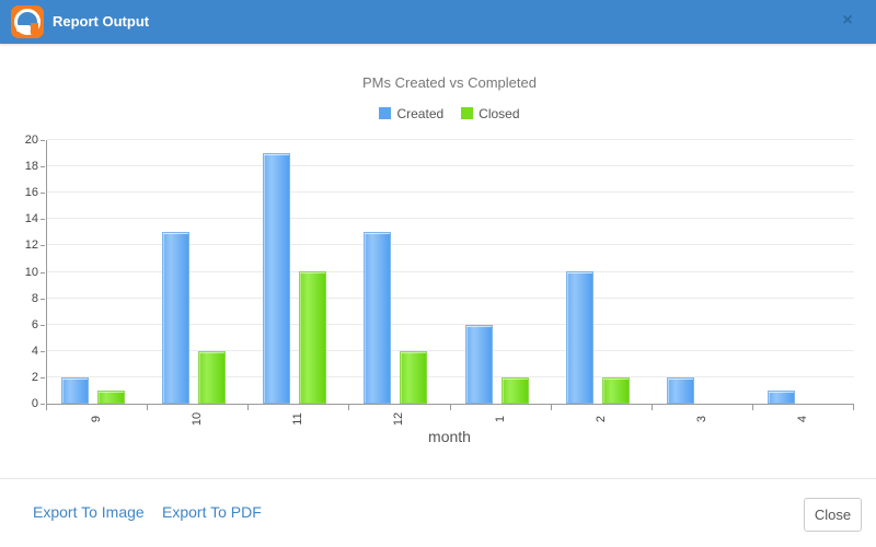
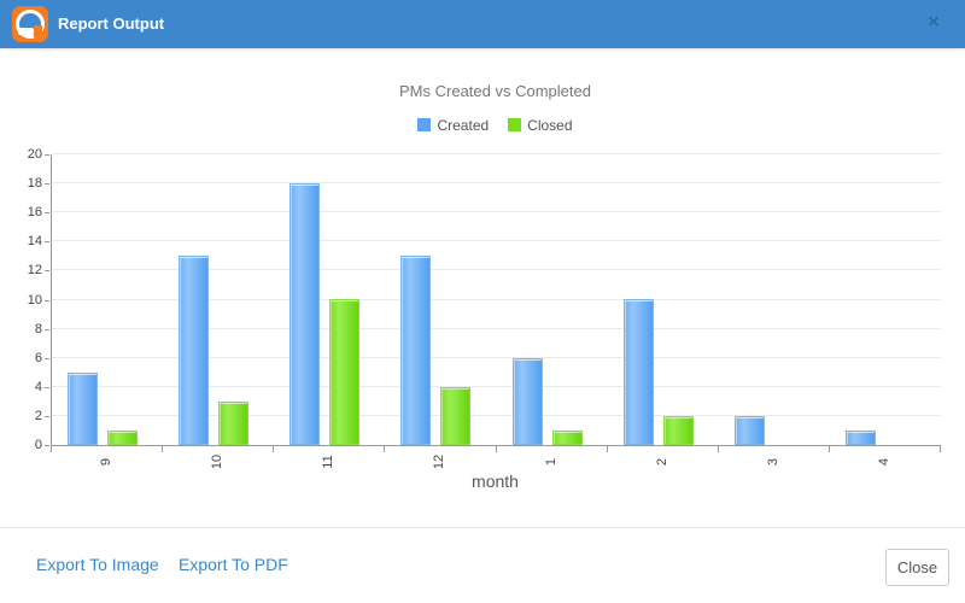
Created/9: 2 -> 5
Closed/10: 4 -> 3
Created/11: 19 -> 18
Closed/1: 2 -> 1
